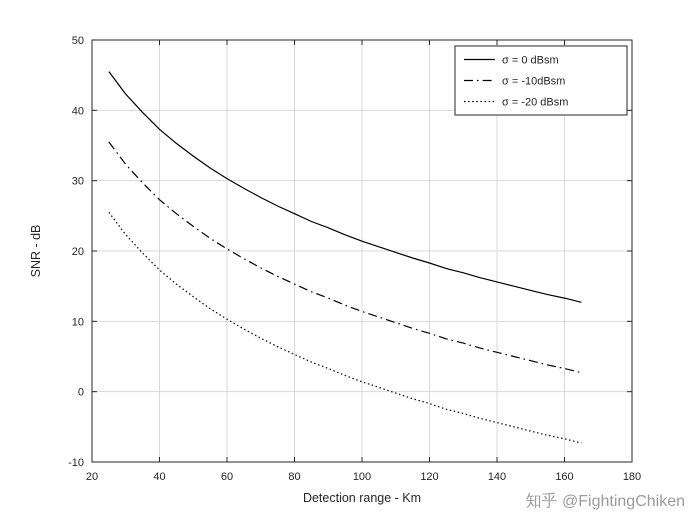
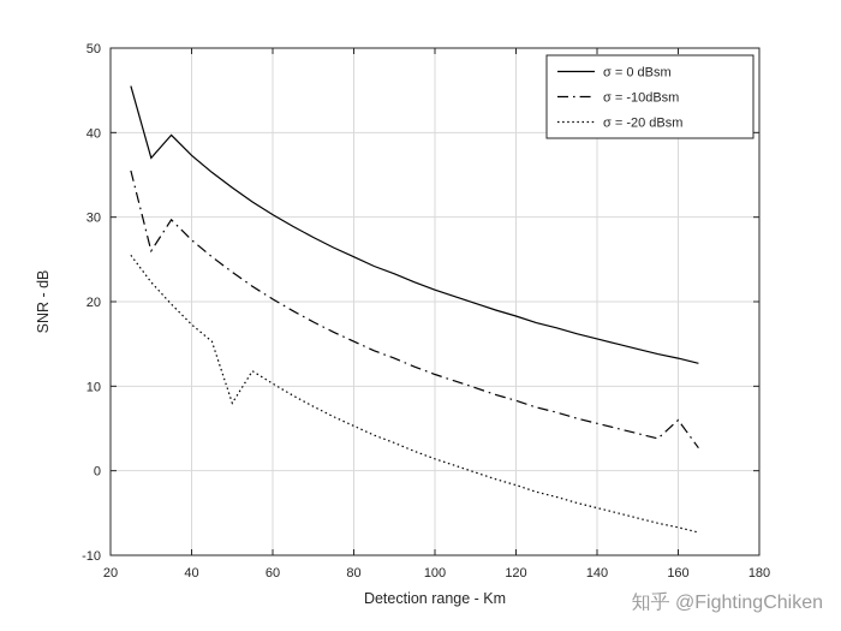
σ = 0 dBsm/30: 42 -> 37
σ = -10dBsm/30: 32 -> 26
σ = -20 dBsm/50: 14 -> 8
σ = -10dBsm/160: 3 -> 6
